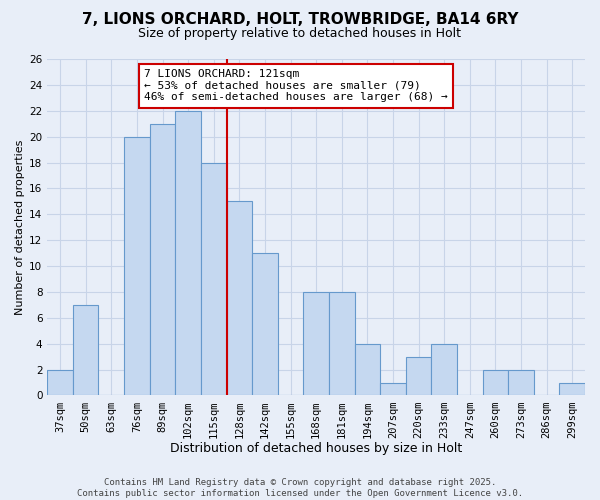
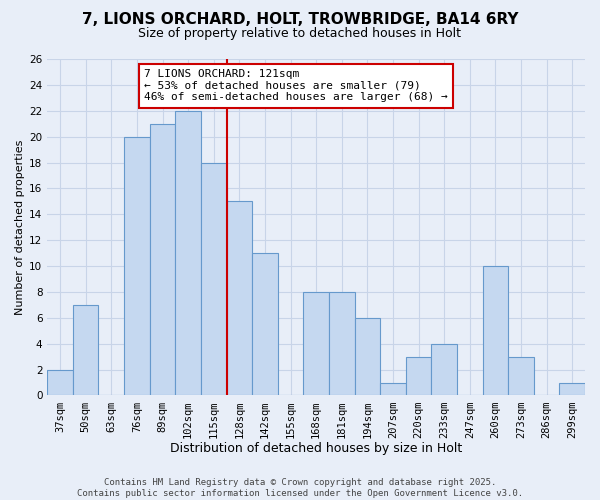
194sqm: 4 -> 6
260sqm: 2 -> 10
273sqm: 2 -> 3
